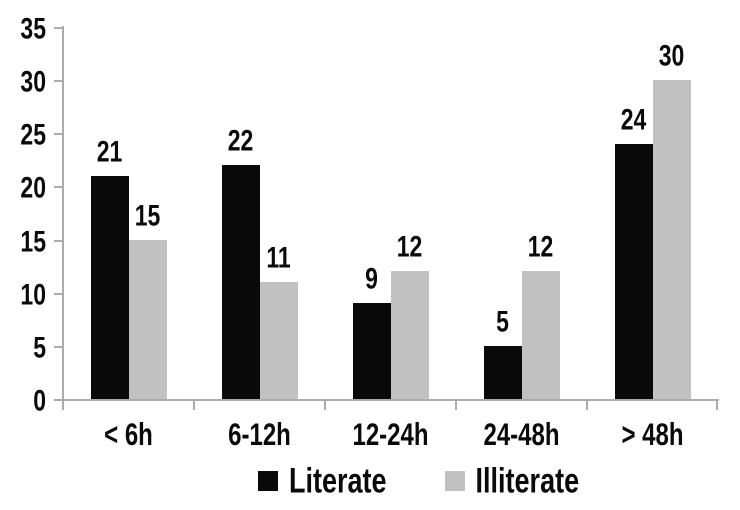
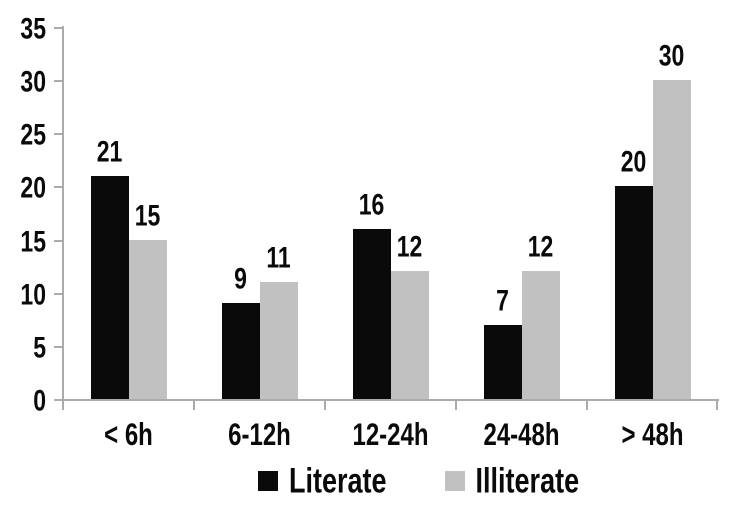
Literate/6-12h: 22 -> 9
Literate/12-24h: 9 -> 16
Literate/24-48h: 5 -> 7
Literate/> 48h: 24 -> 20
